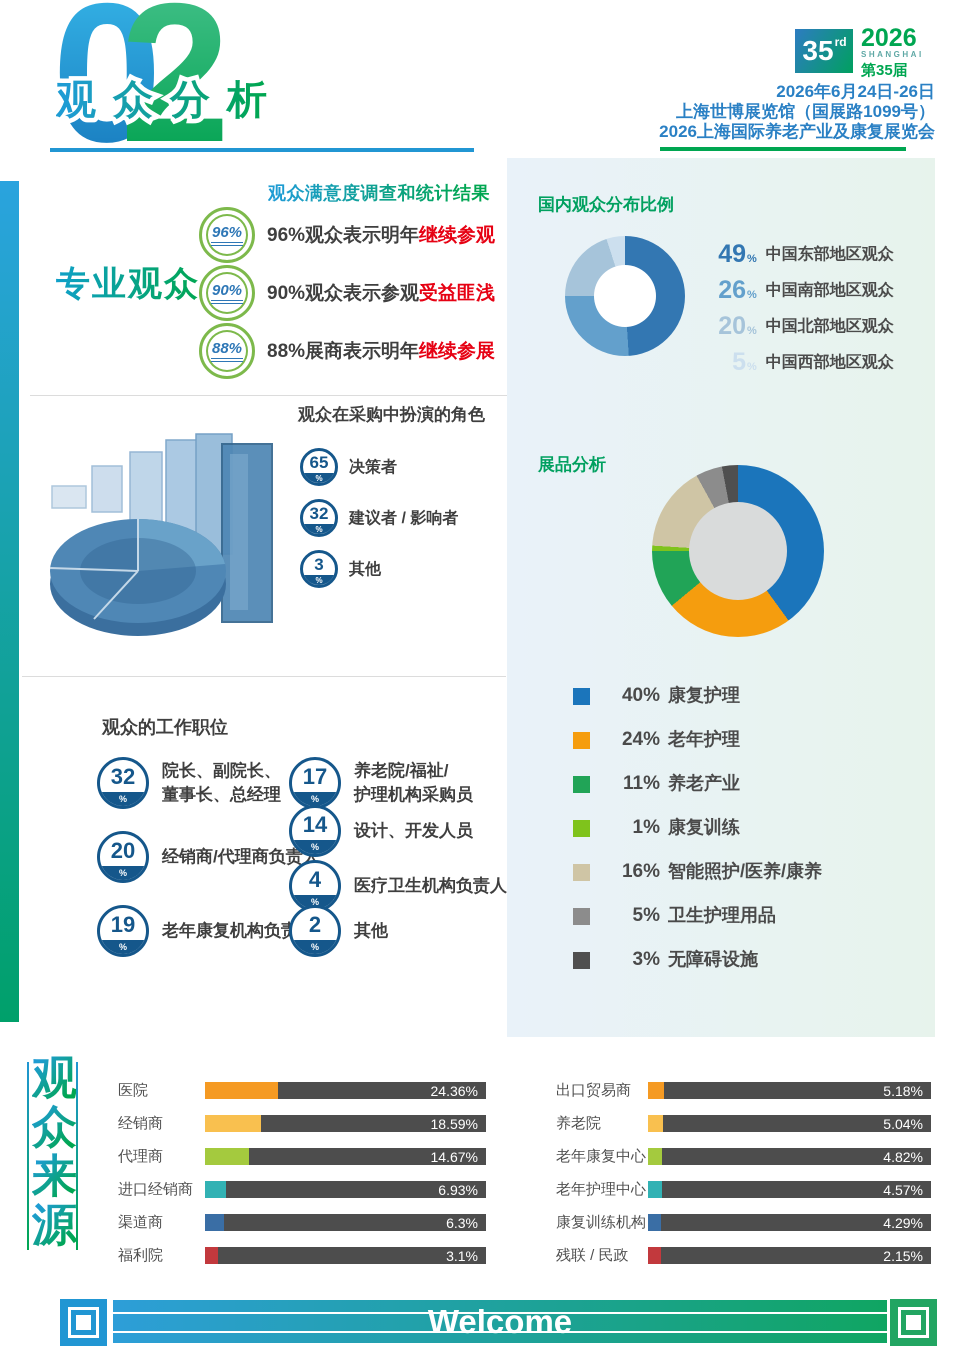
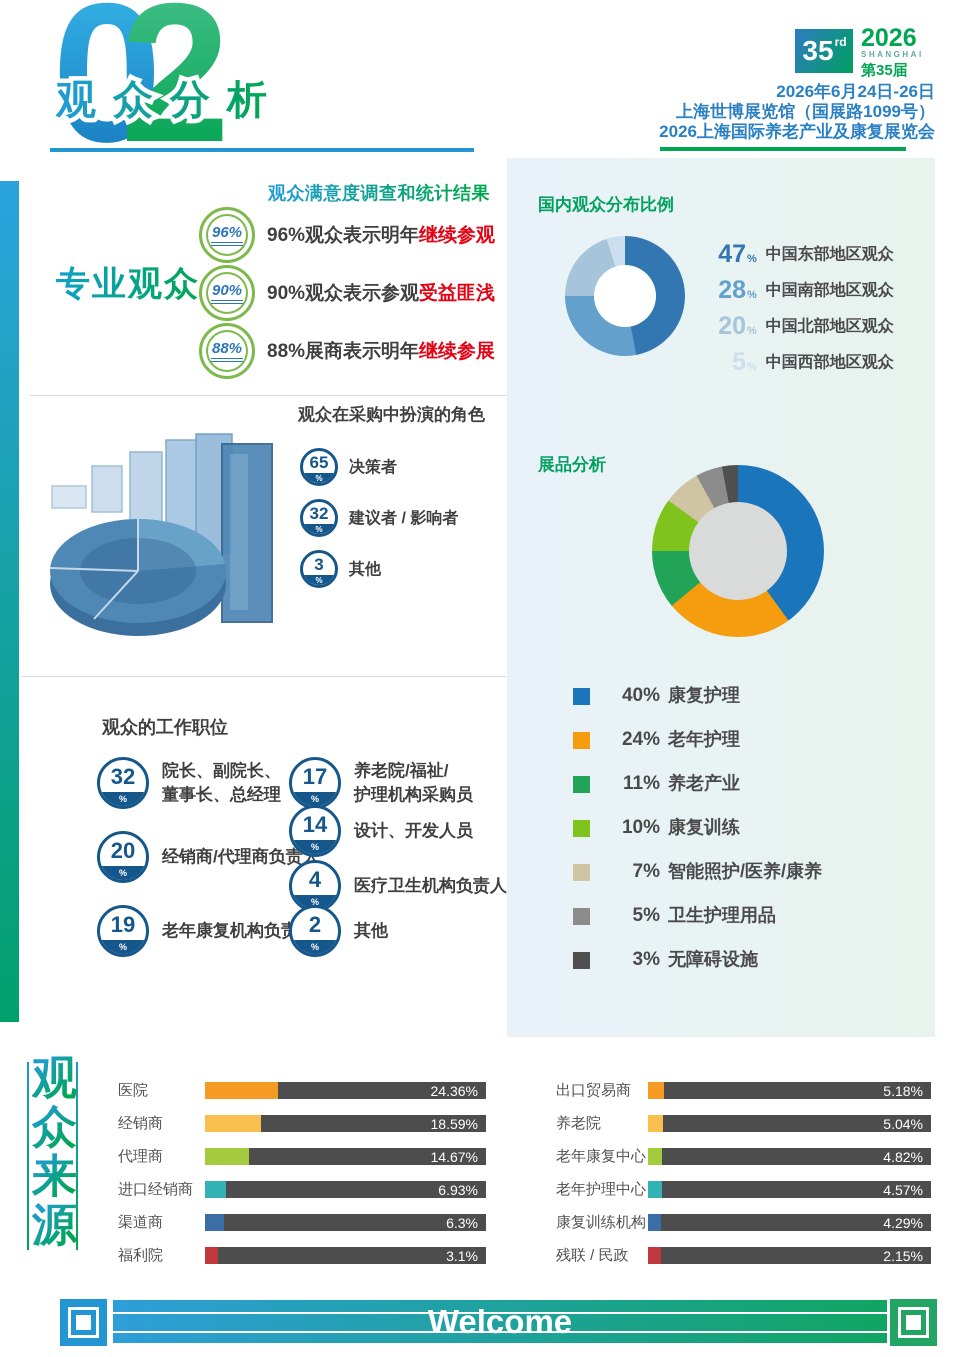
国内观众分布比例/中国东部地区观众: 49 -> 47
国内观众分布比例/中国南部地区观众: 26 -> 28
展品分析/康复训练: 1% -> 10%
展品分析/智能照护/医养/康养: 16% -> 7%
